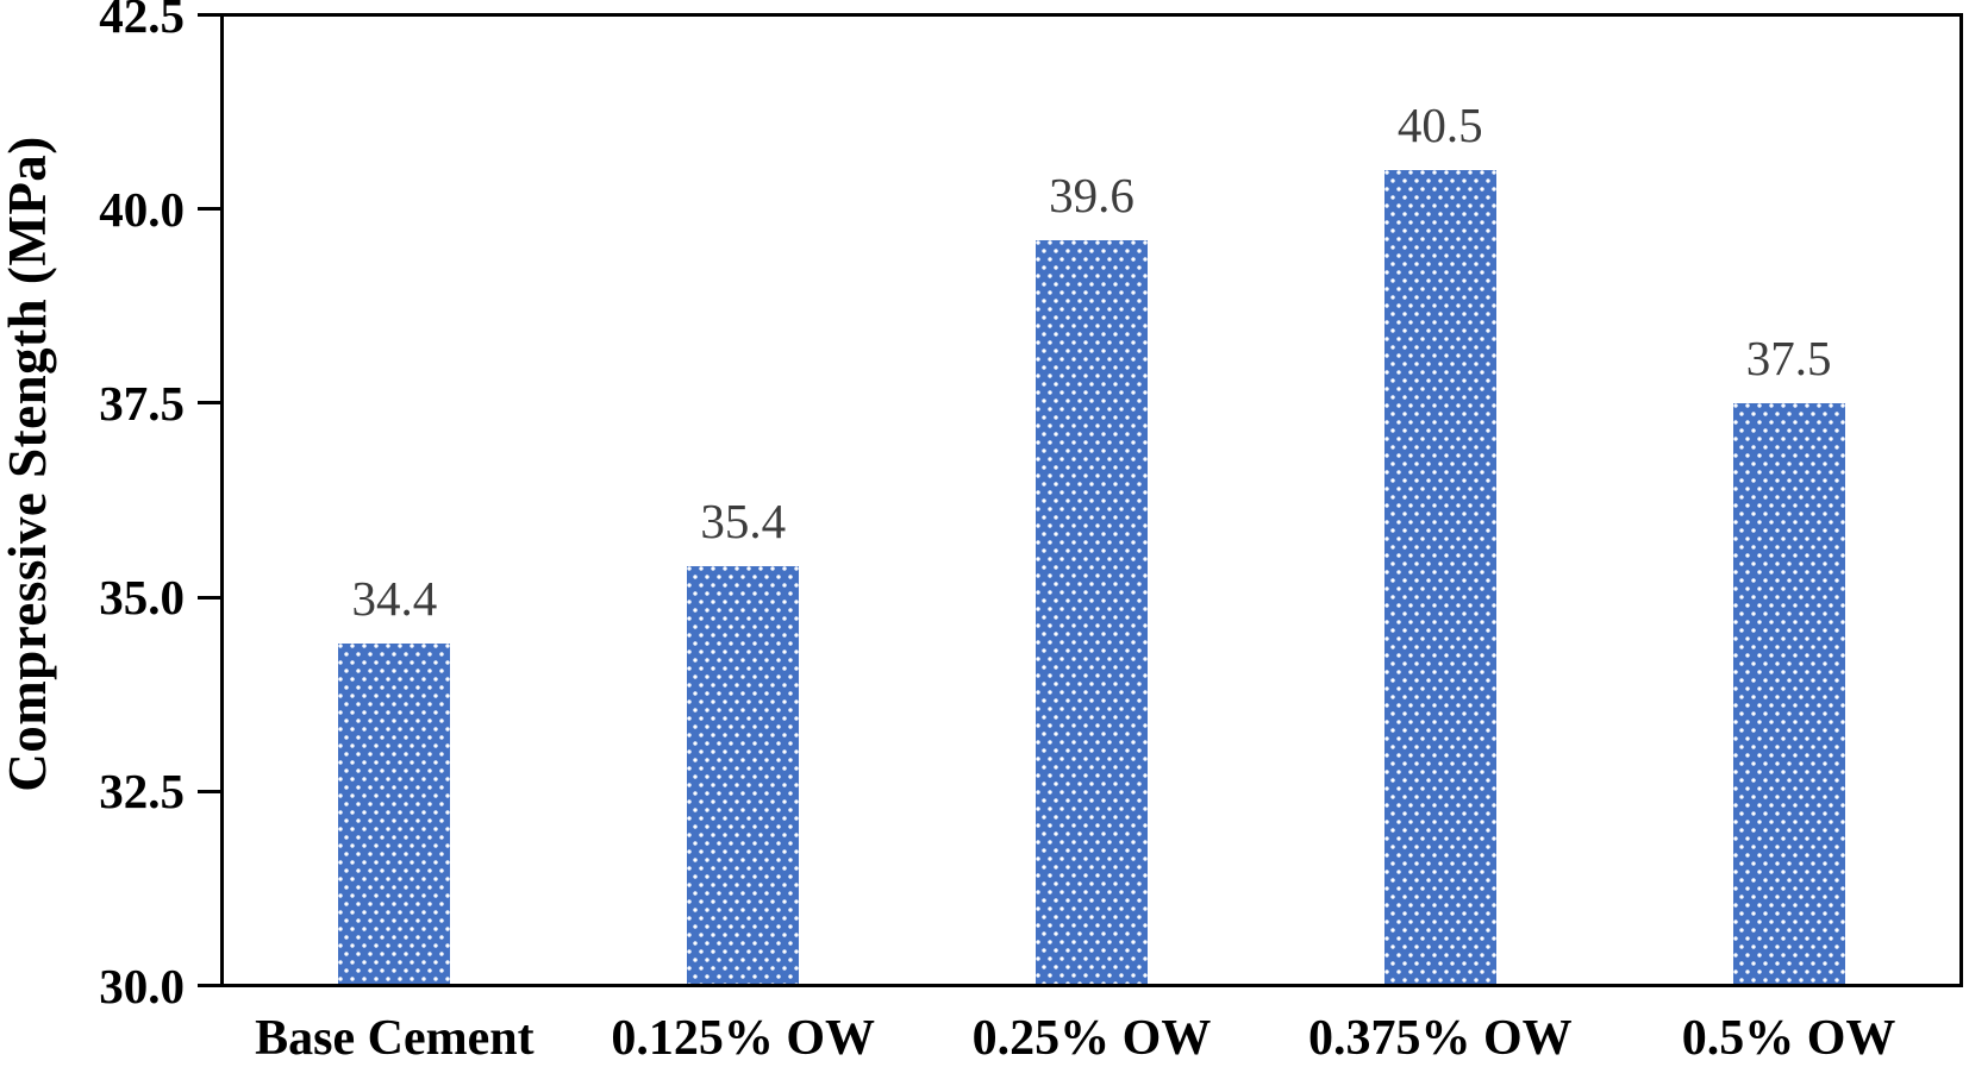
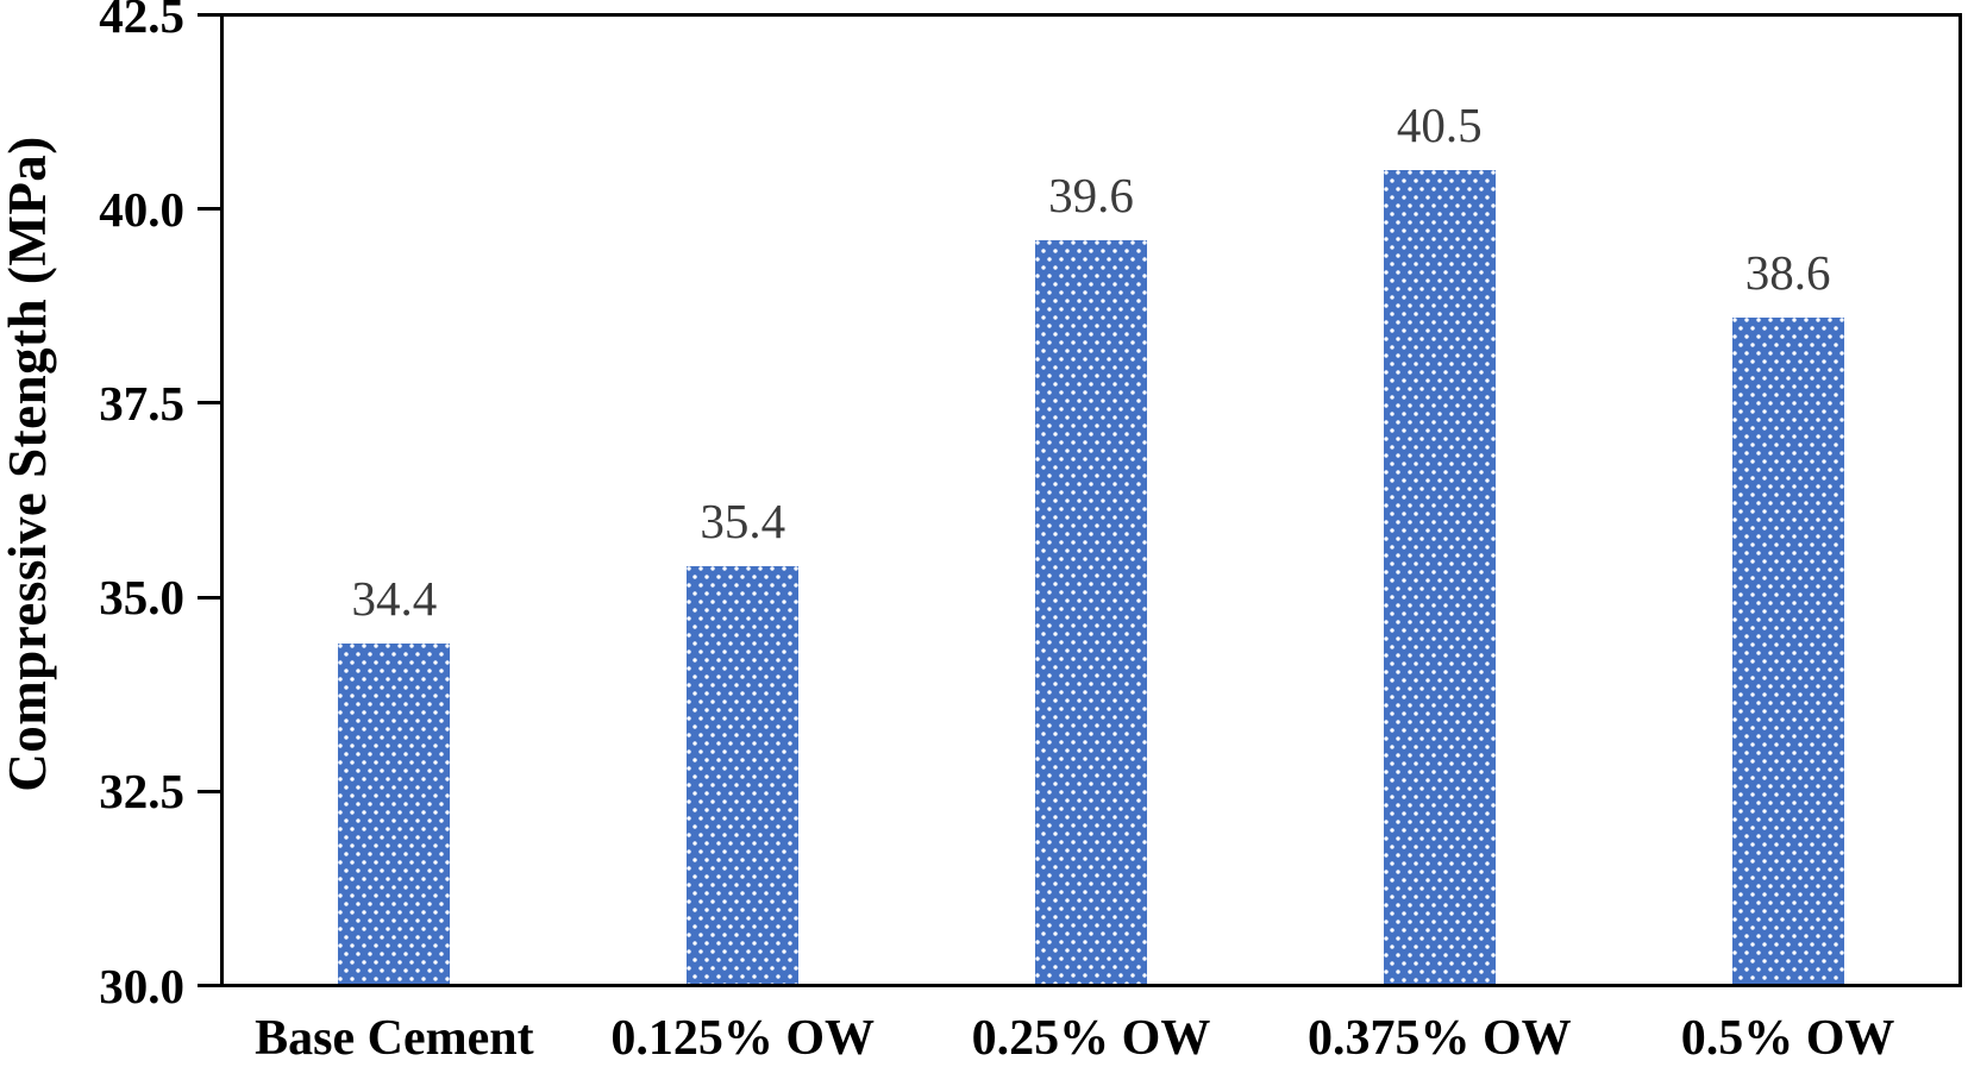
0.5% OW: 37.5 -> 38.6
